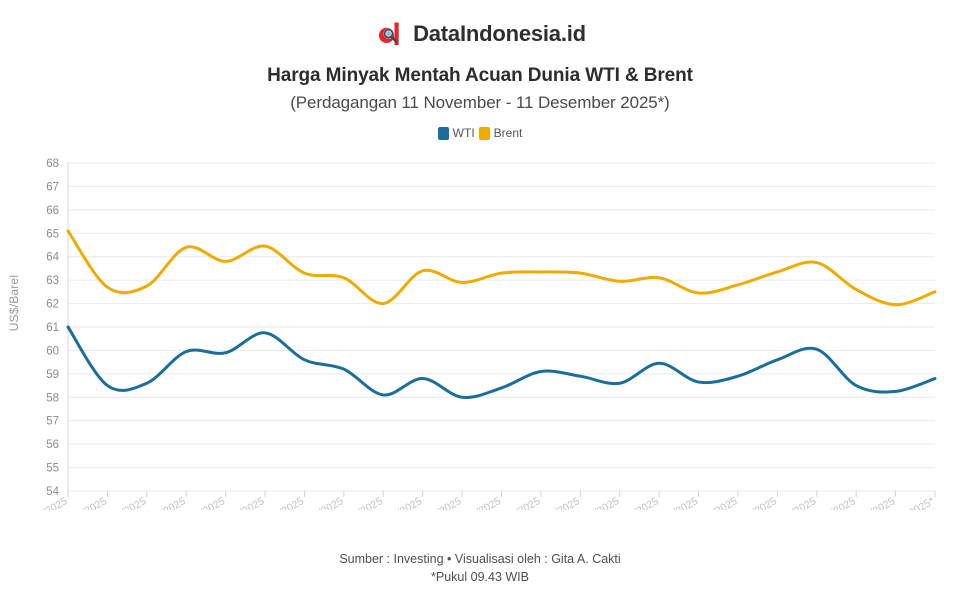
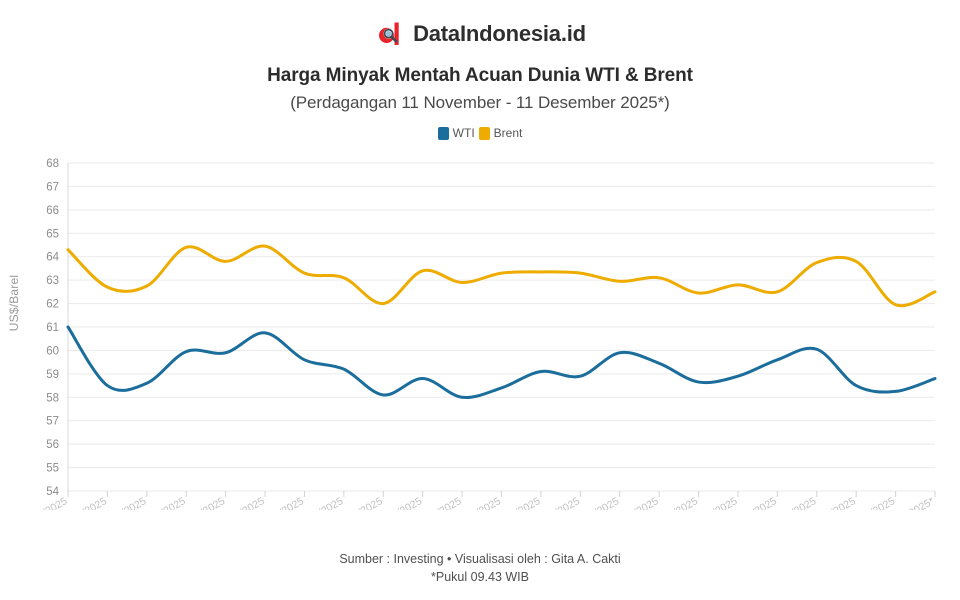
Brent/11/11/2025: 65.1 -> 64.3
WTI/01/12/2025: 58.6 -> 59.9
Brent/05/12/2025: 63.4 -> 62.5
Brent/09/12/2025: 62.6 -> 63.8
